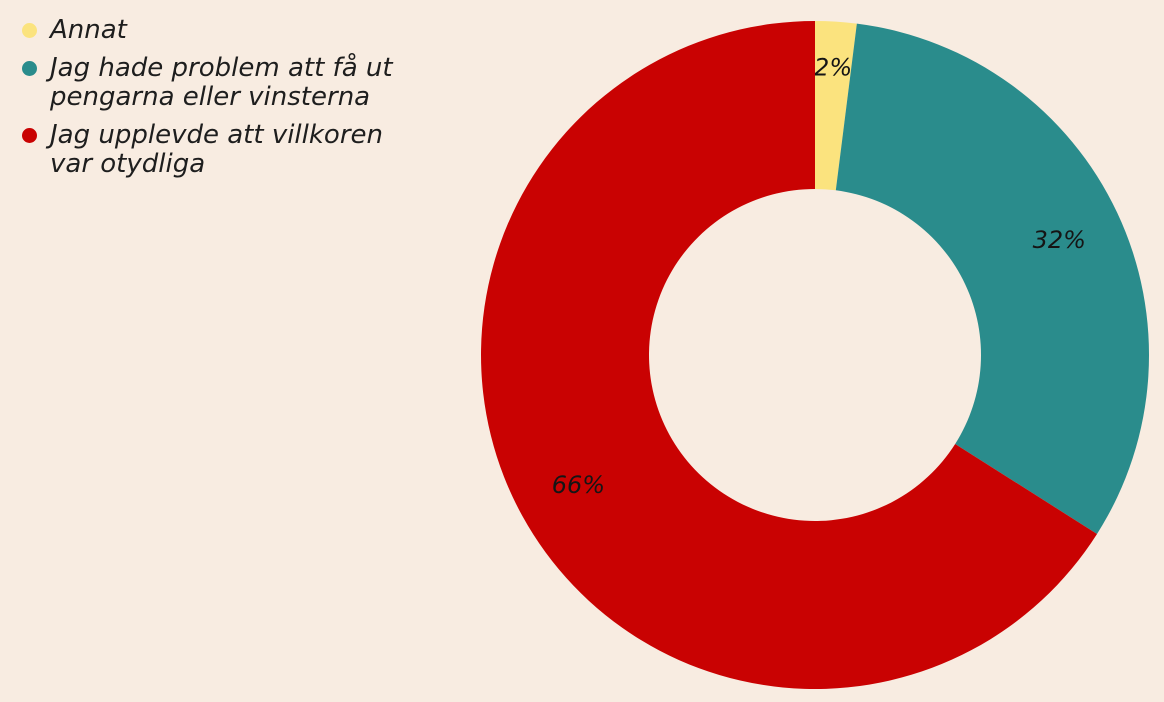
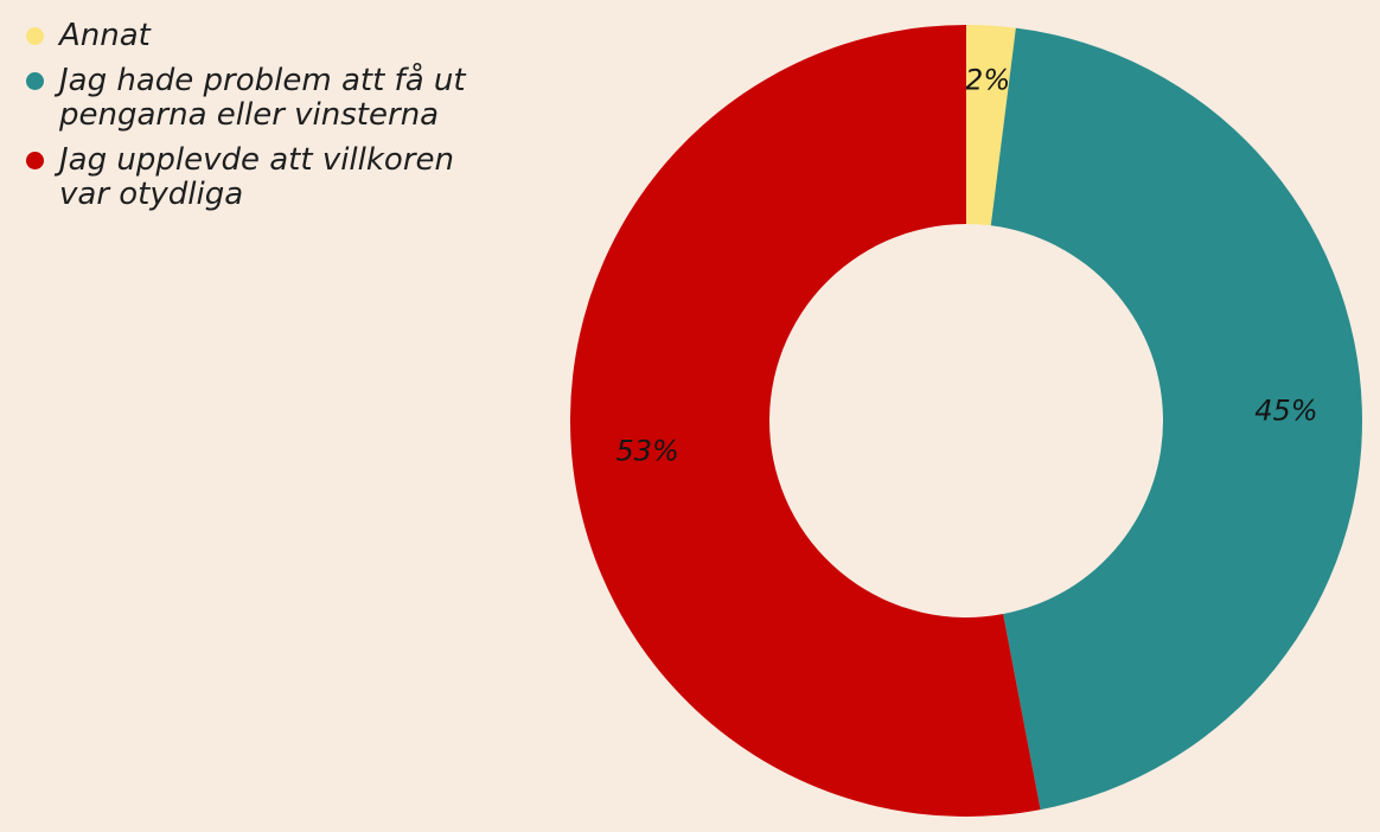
Jag hade problem att få ut pengarna eller vinsterna: 32% -> 45%
Jag upplevde att villkoren var otydliga: 66% -> 53%
